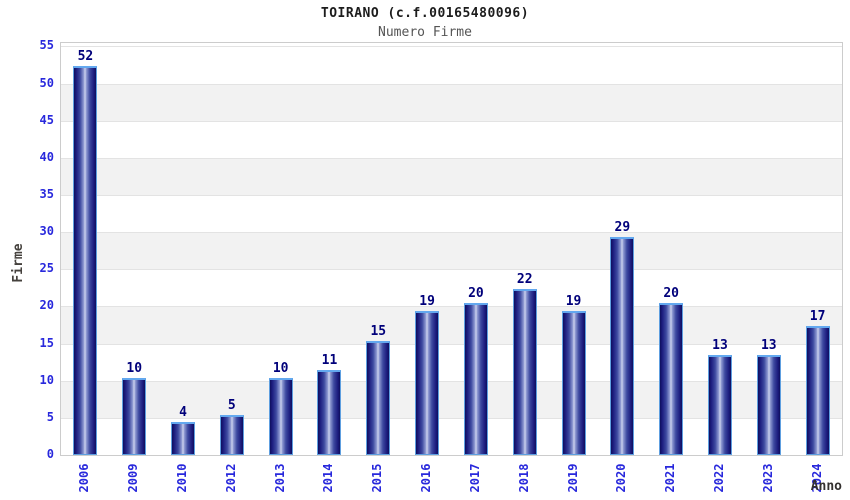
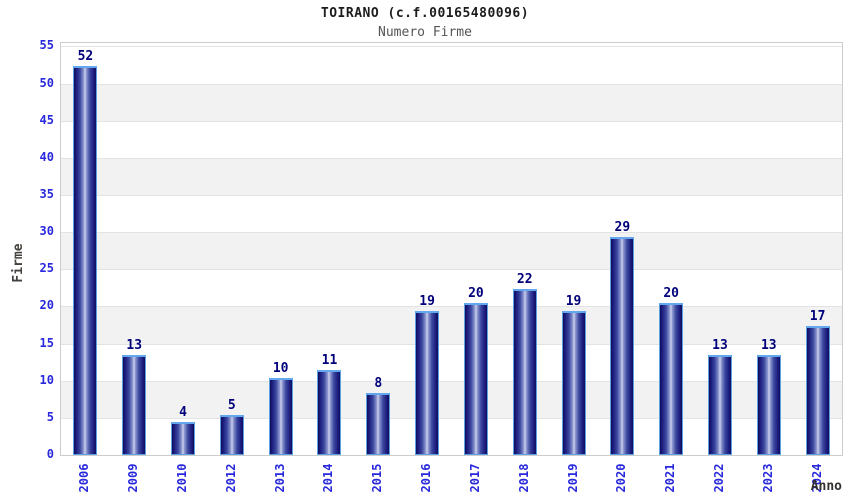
2009: 10 -> 13
2015: 15 -> 8
